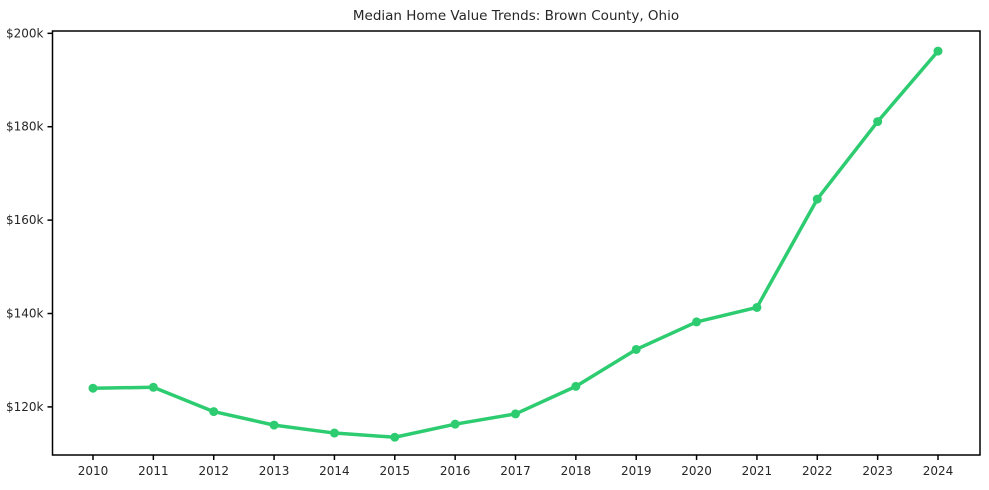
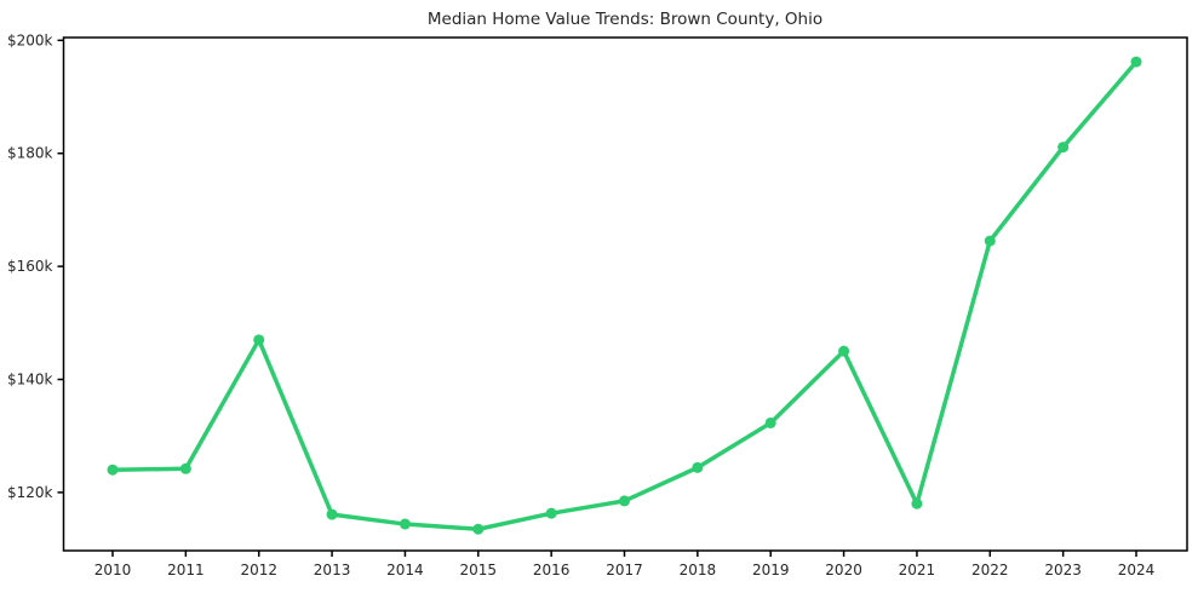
2012: $119k -> $147k
2020: $138k -> $145k
2021: $141k -> $118k
